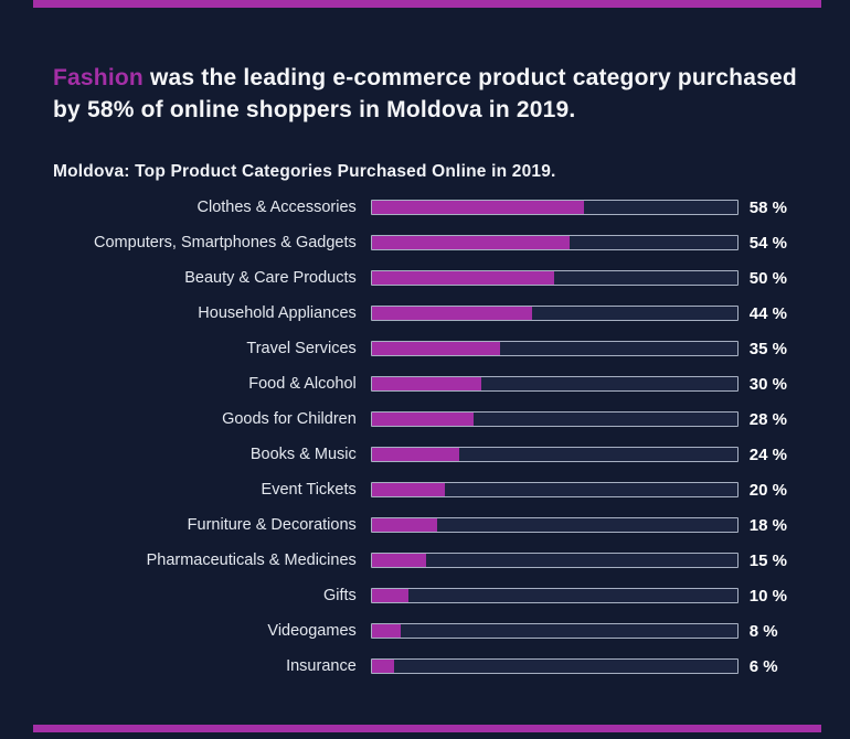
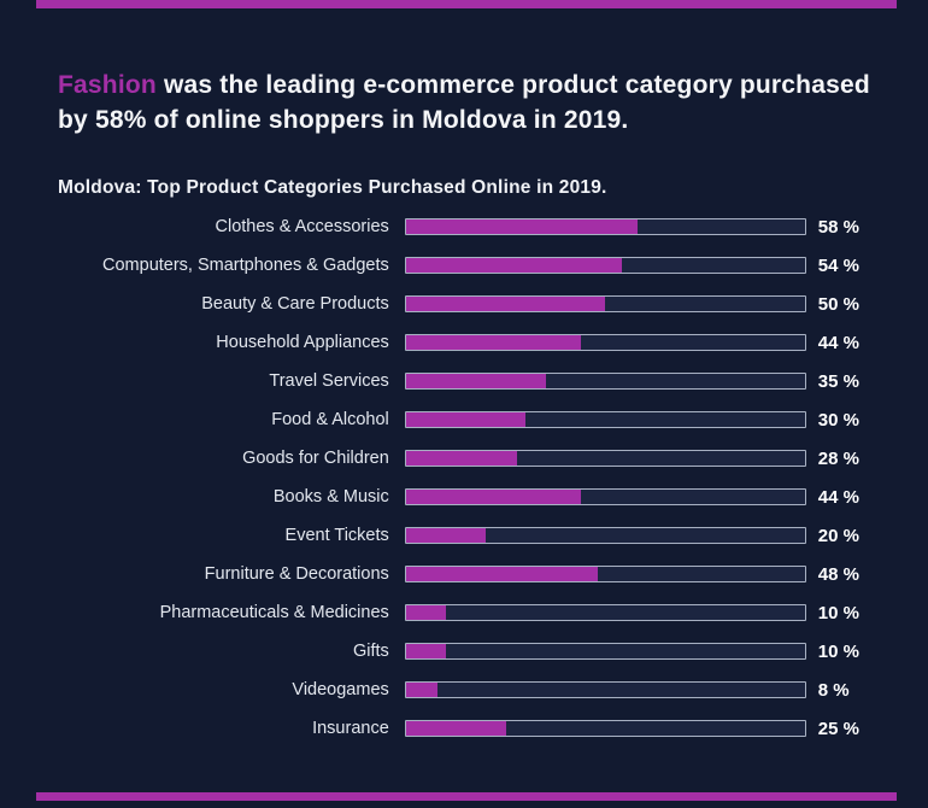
Books & Music: 24 -> 44
Furniture & Decorations: 18 -> 48
Pharmaceuticals & Medicines: 15 -> 10
Insurance: 6 -> 25
